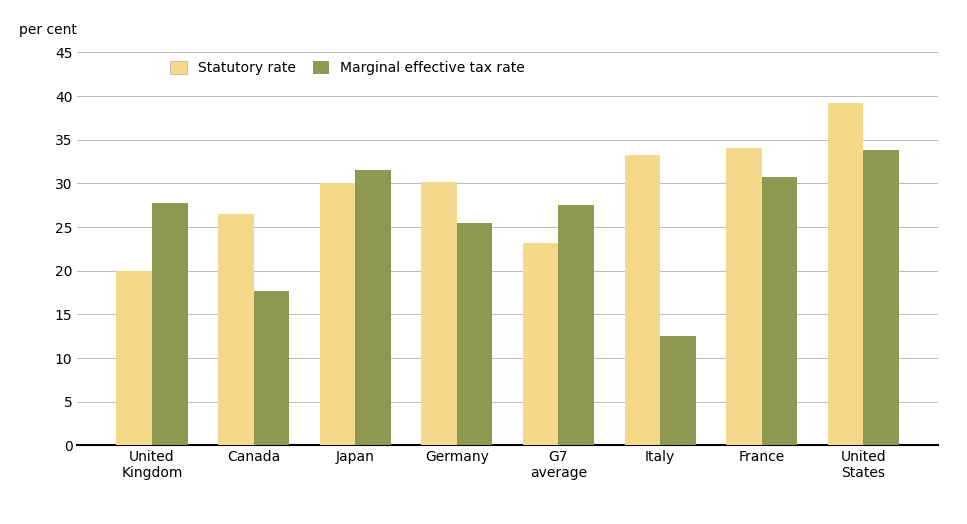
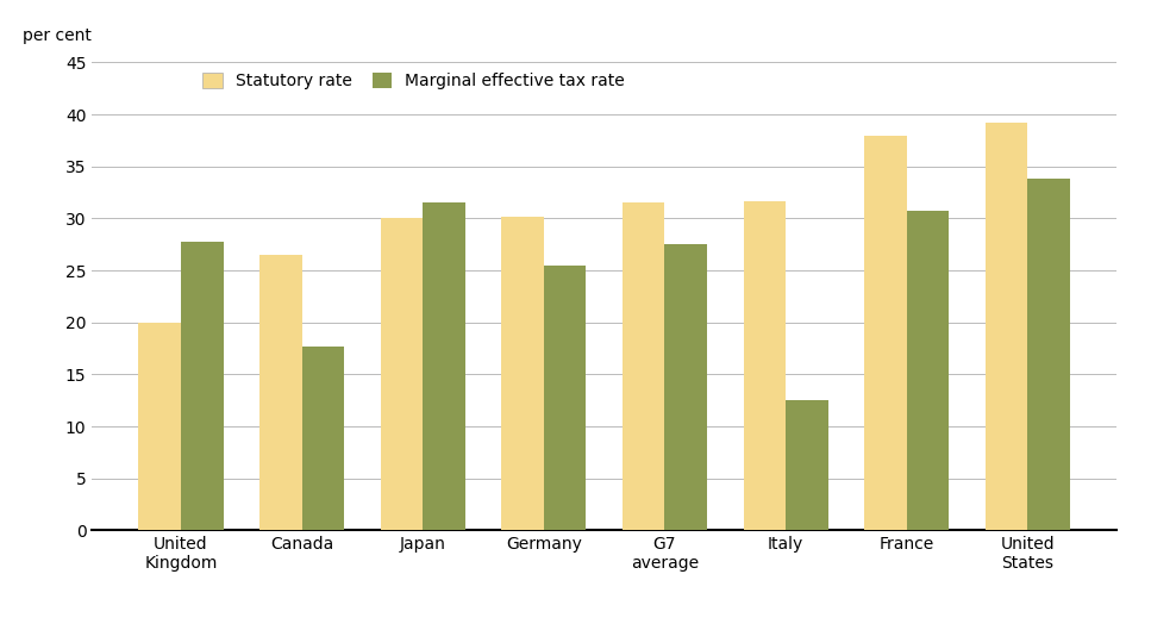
Statutory rate/G7 average: 23.2 -> 31.5
Statutory rate/Italy: 33.2 -> 31.6
Statutory rate/France: 34.0 -> 38.0
